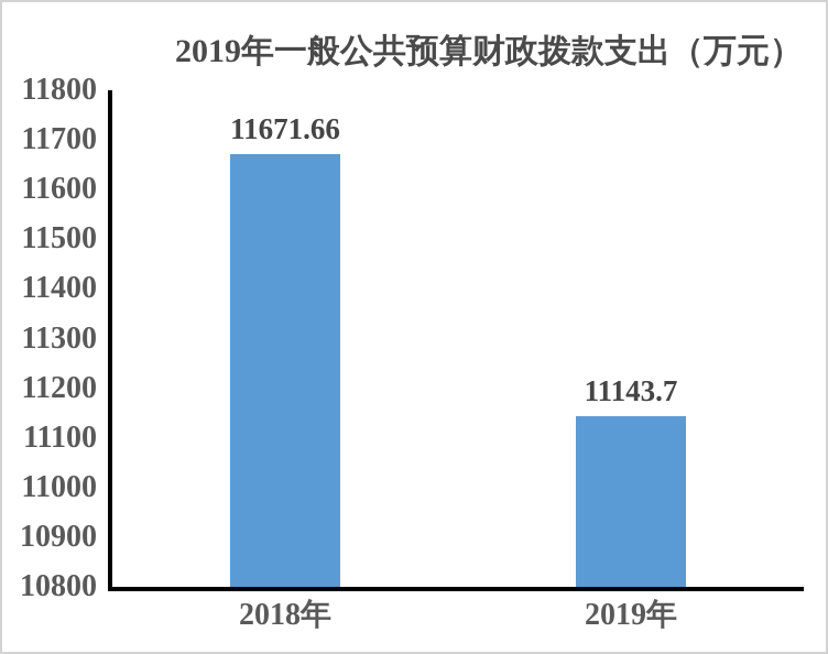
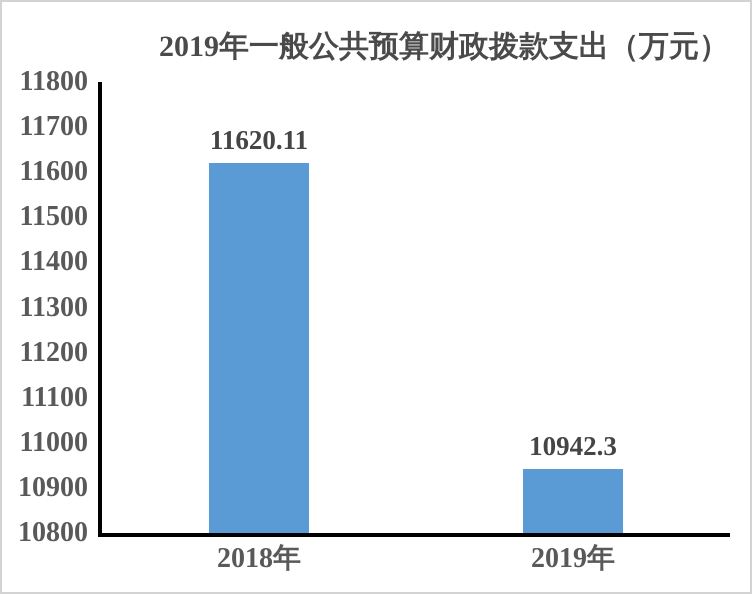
2018年: 11671.66 -> 11620.11
2019年: 11143.7 -> 10942.3
